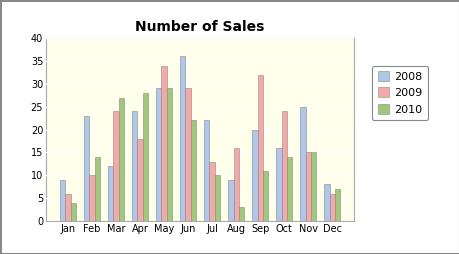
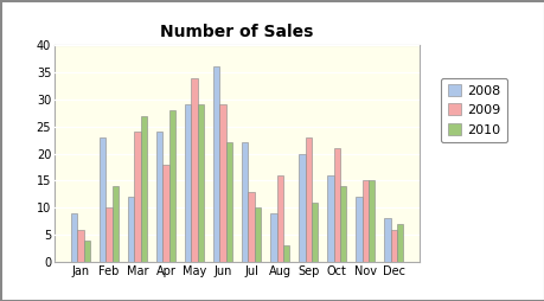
2009/Sep: 32 -> 23
2009/Oct: 24 -> 21
2008/Nov: 25 -> 12
